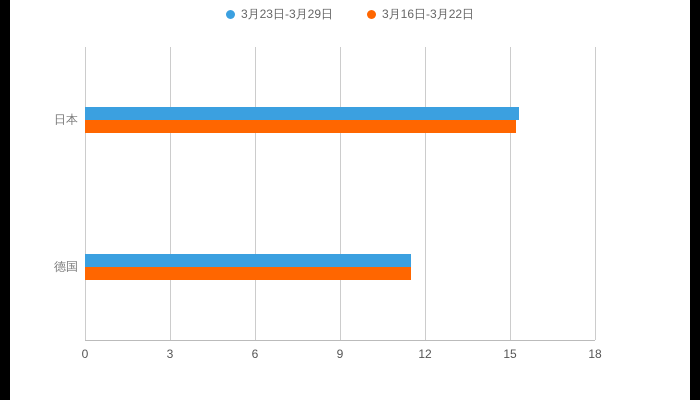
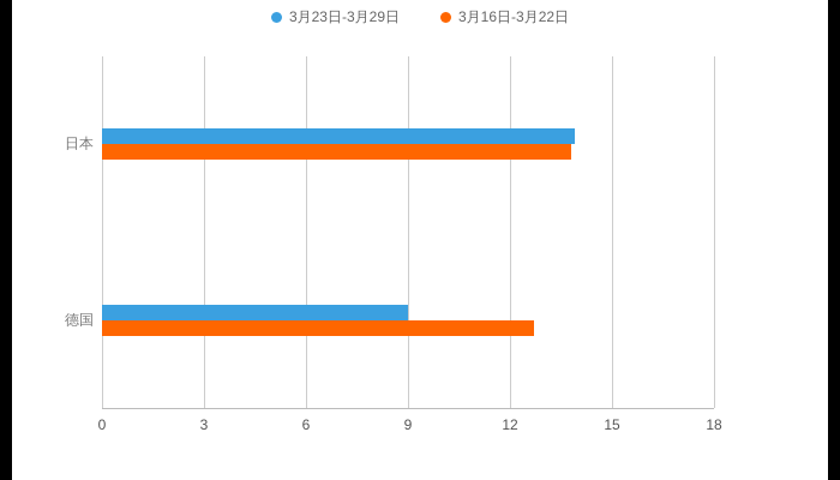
3月23日-3月29日/日本: 15.3 -> 13.9
3月16日-3月22日/日本: 15.2 -> 13.8
3月23日-3月29日/德国: 11.5 -> 9.0
3月16日-3月22日/德国: 11.5 -> 12.7
